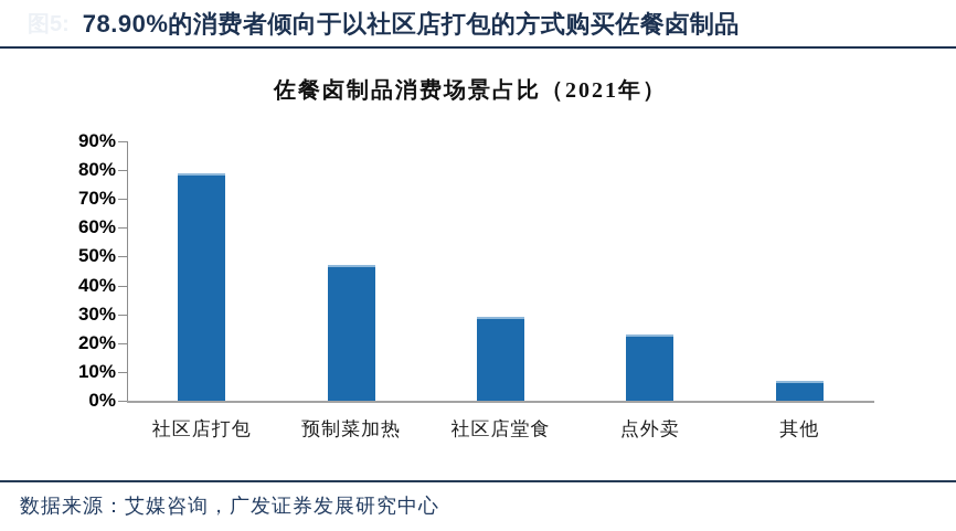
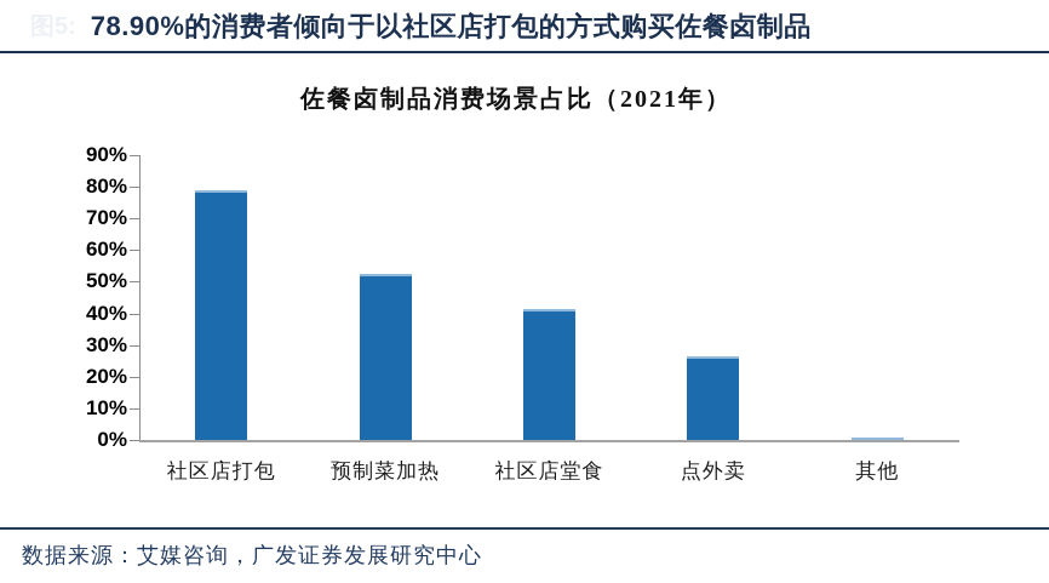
预制菜加热: 47% -> 52%
社区店堂食: 29% -> 41%
点外卖: 23% -> 26%
其他: 7% -> 1%
